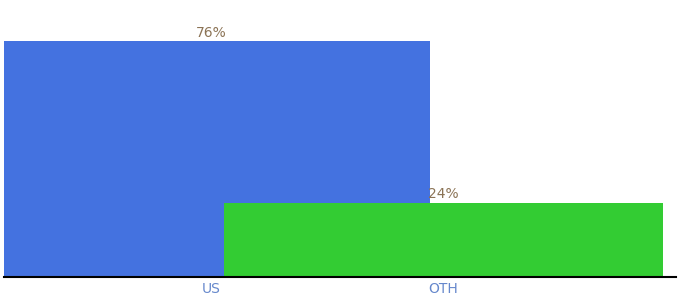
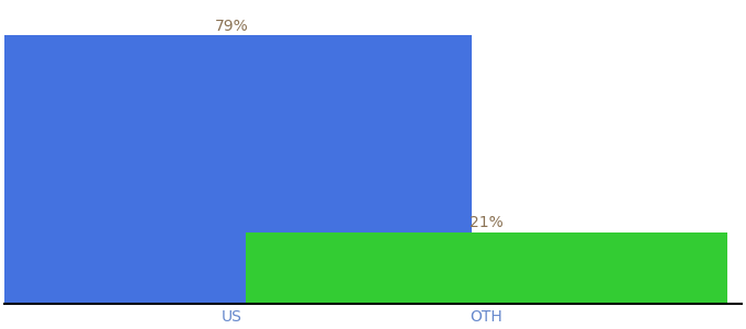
US: 76% -> 79%
OTH: 24% -> 21%
